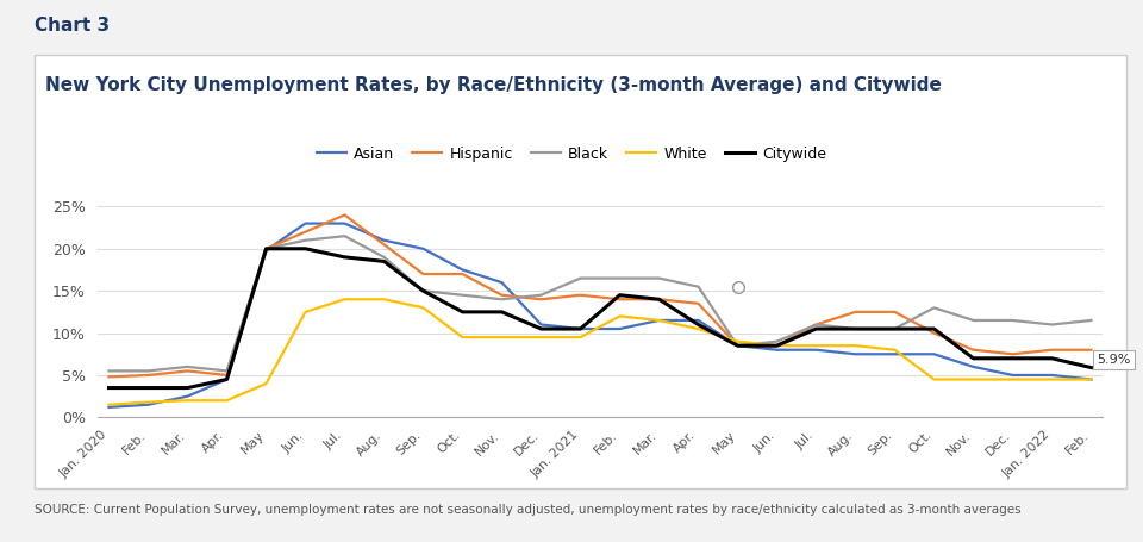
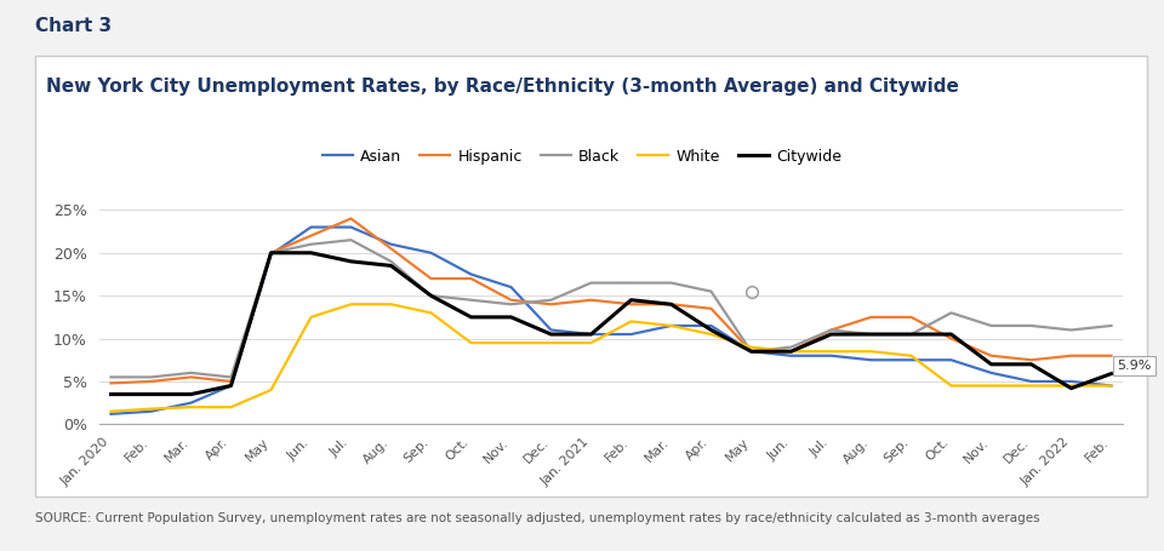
Citywide/Jan. 2022: 7.0% -> 4.2%
